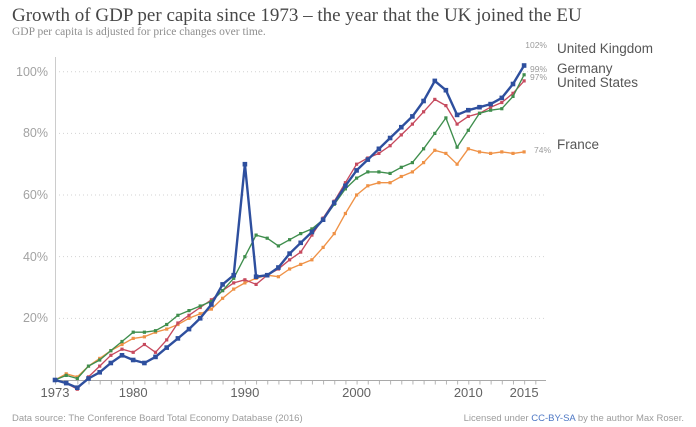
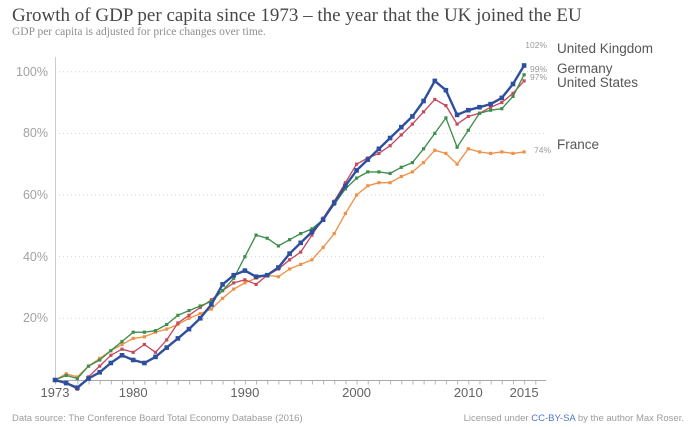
United Kingdom/1990: 70% -> 36%
